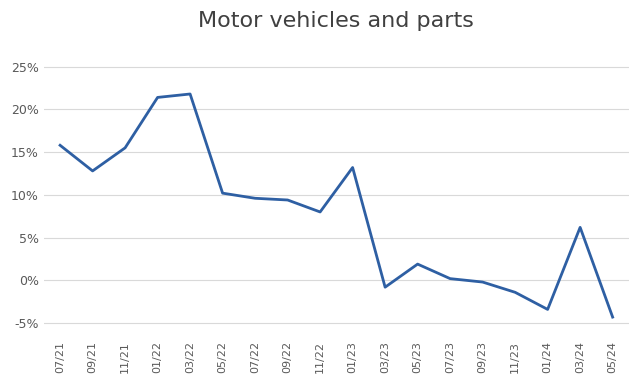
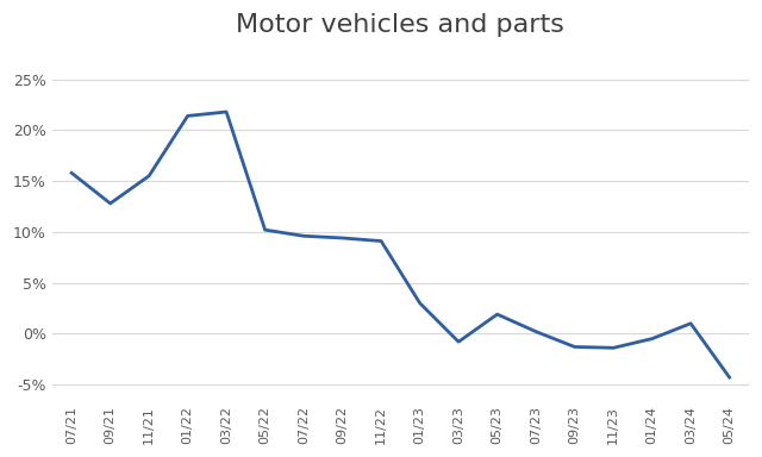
11/22: 8.0% -> 9.1%
01/23: 13.2% -> 3.0%
09/23: -0.2% -> -1.3%
01/24: -3.4% -> -0.5%
03/24: 6.2% -> 1.0%
